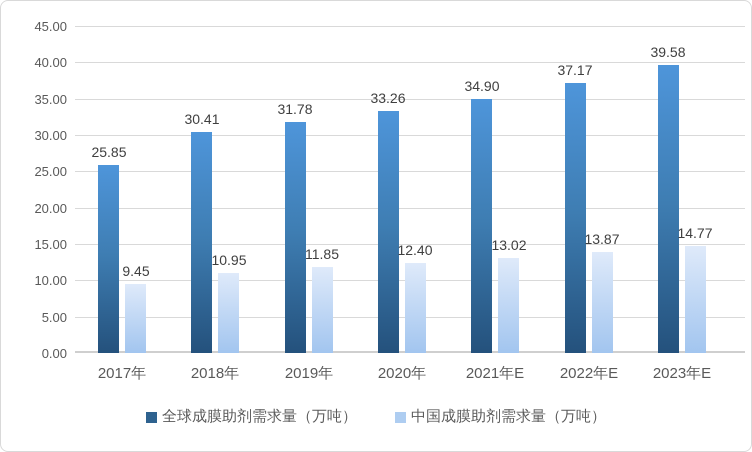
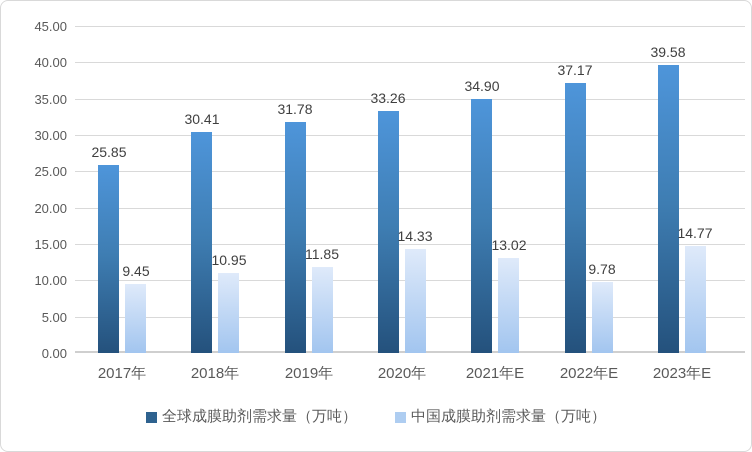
中国成膜助剂需求量（万吨）/2020年: 12.40 -> 14.33
中国成膜助剂需求量（万吨）/2022年E: 13.87 -> 9.78
